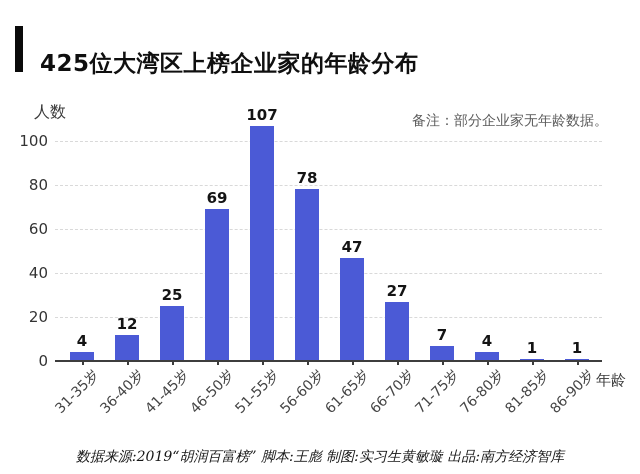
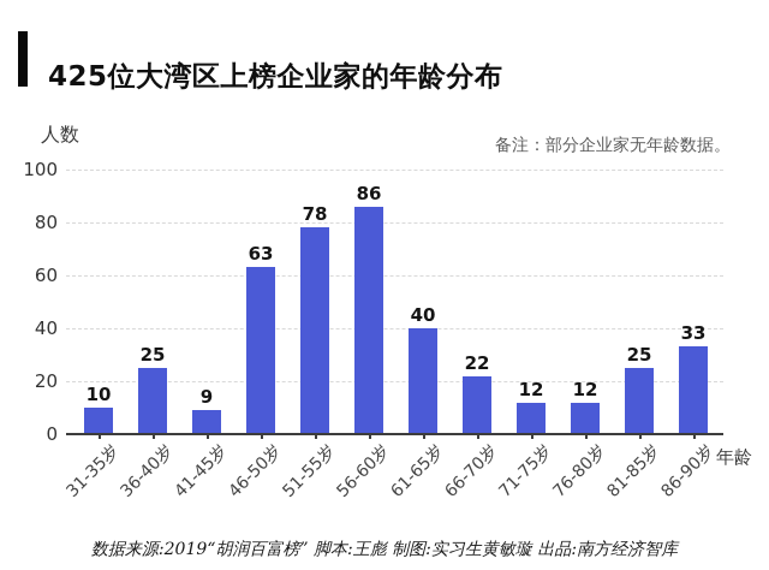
31-35岁: 4 -> 10
36-40岁: 12 -> 25
41-45岁: 25 -> 9
46-50岁: 69 -> 63
51-55岁: 107 -> 78
56-60岁: 78 -> 86
61-65岁: 47 -> 40
66-70岁: 27 -> 22
71-75岁: 7 -> 12
76-80岁: 4 -> 12
81-85岁: 1 -> 25
86-90岁: 1 -> 33
